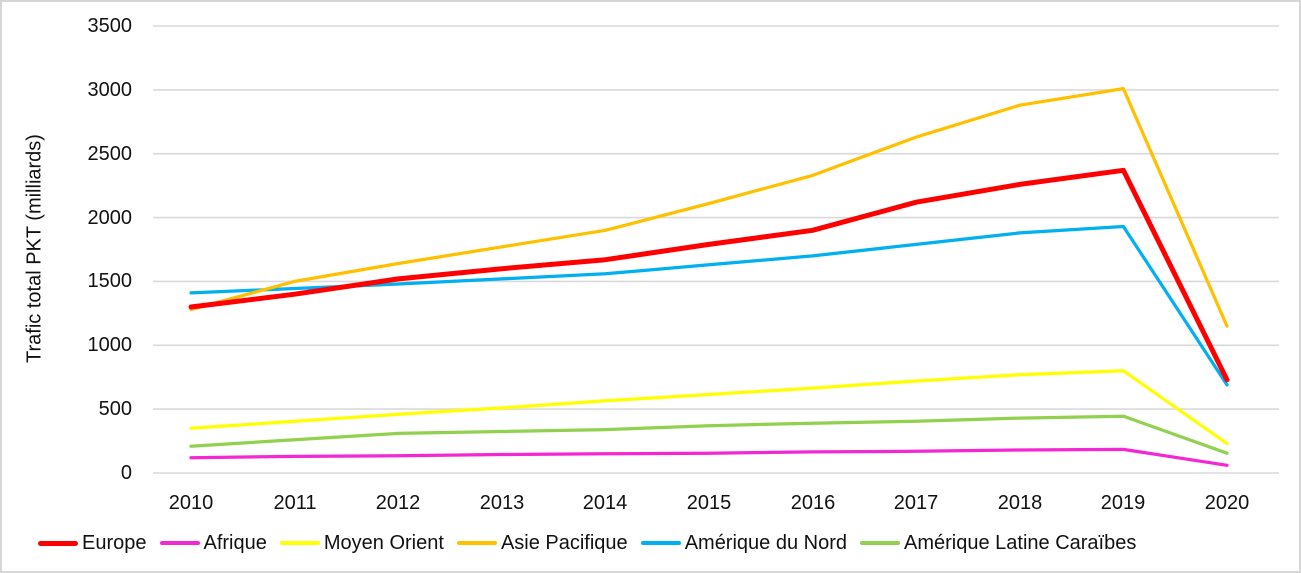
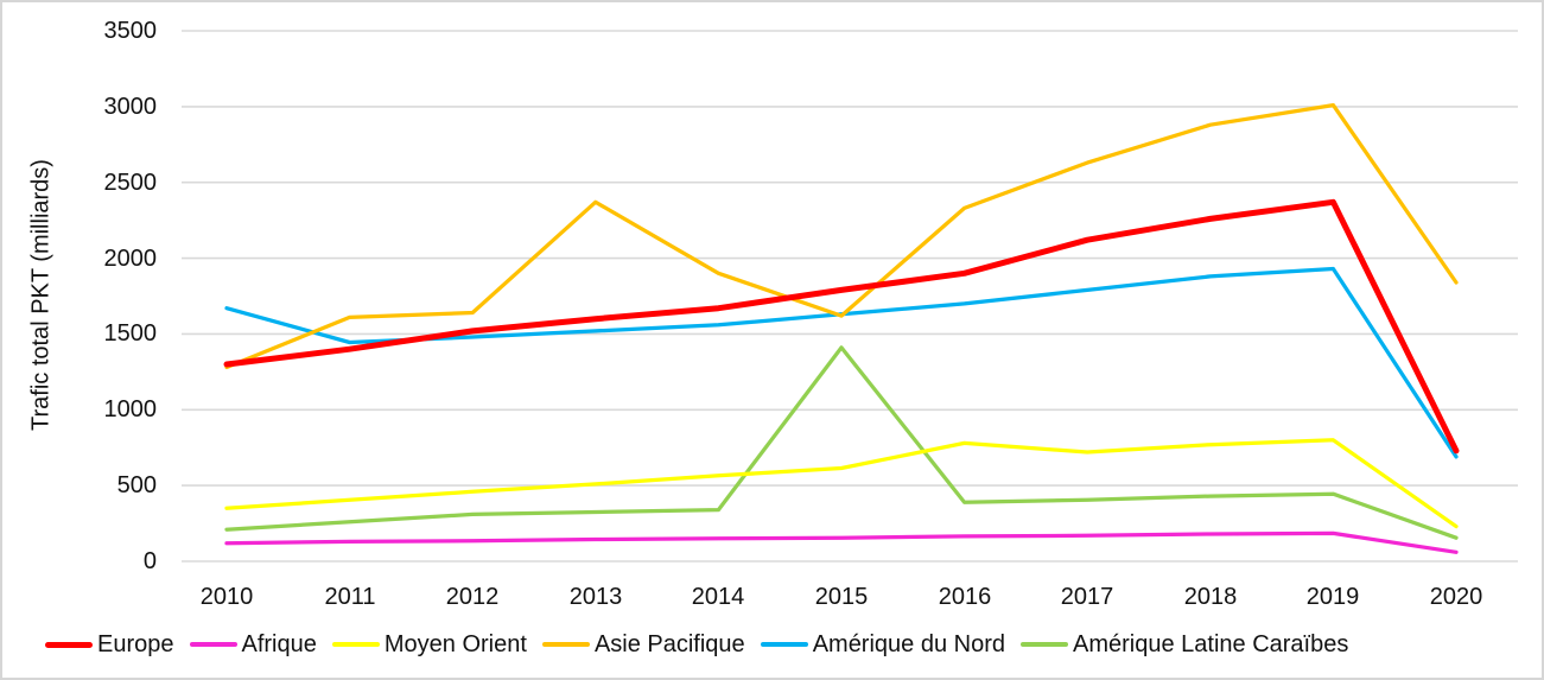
Amérique du Nord/2010: 1410 -> 1670
Asie Pacifique/2011: 1500 -> 1610
Asie Pacifique/2013: 1770 -> 2370
Asie Pacifique/2015: 2110 -> 1620
Amérique Latine Caraïbes/2015: 370 -> 1410
Moyen Orient/2016: 660 -> 780
Asie Pacifique/2020: 1150 -> 1840
